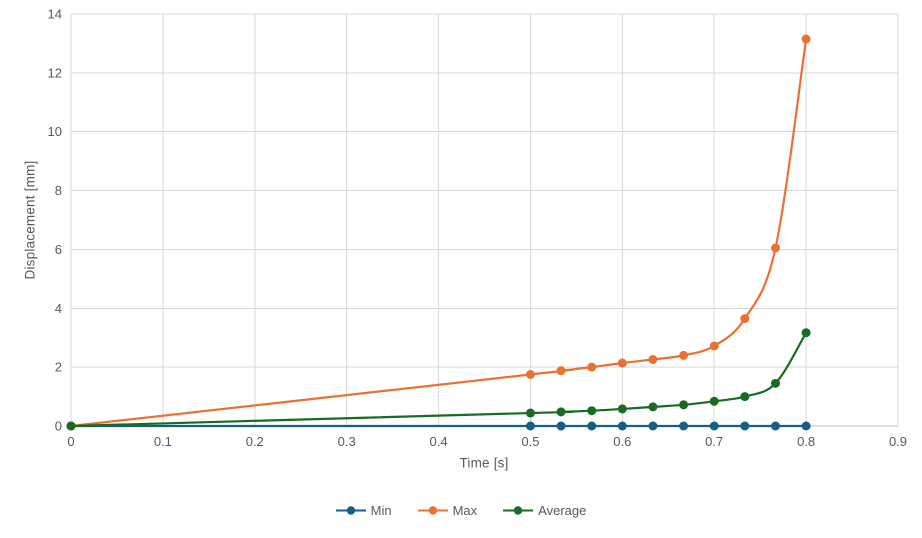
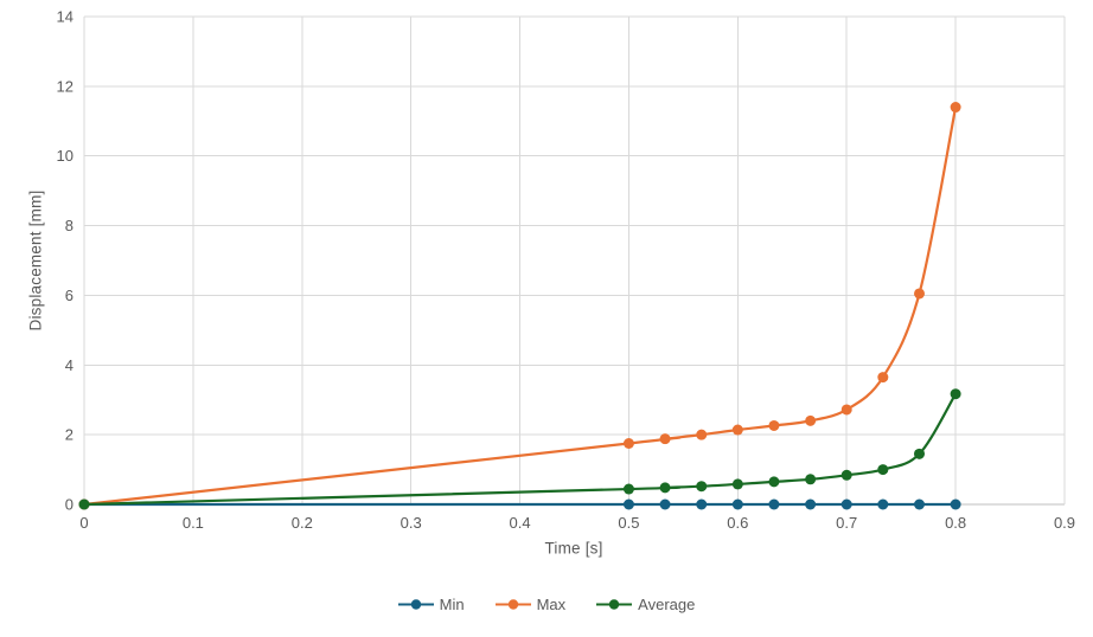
Max/0.8: 13.2 -> 11.4
